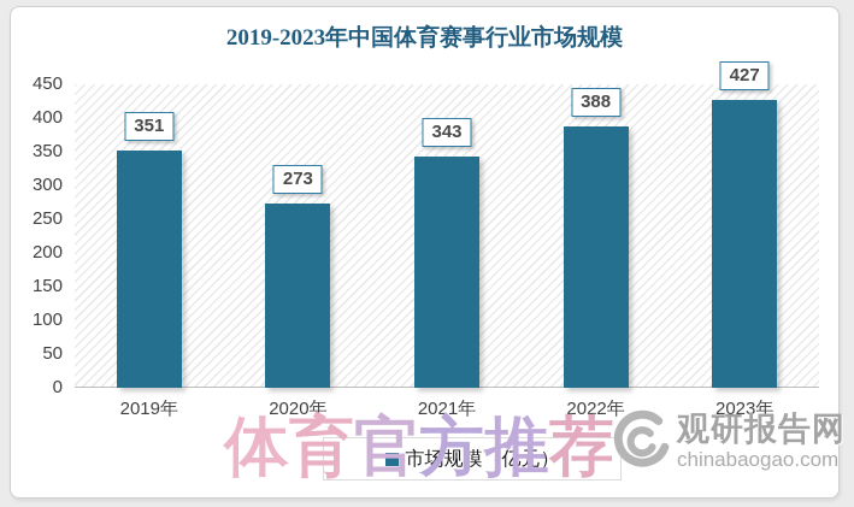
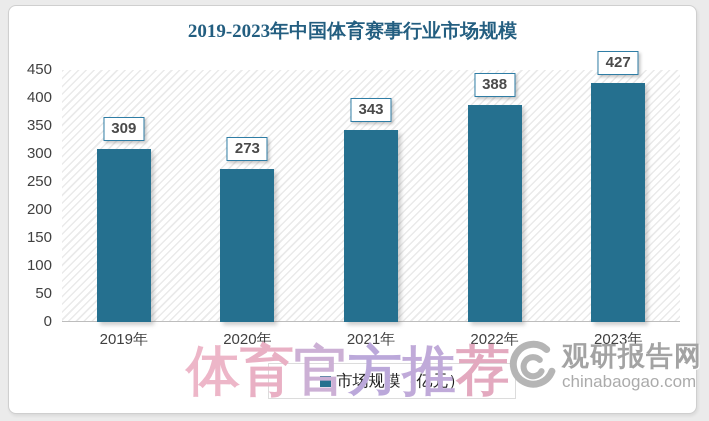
2019年: 351 -> 309
